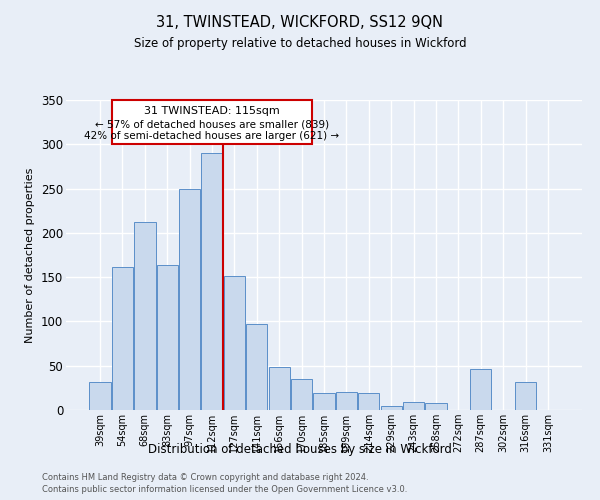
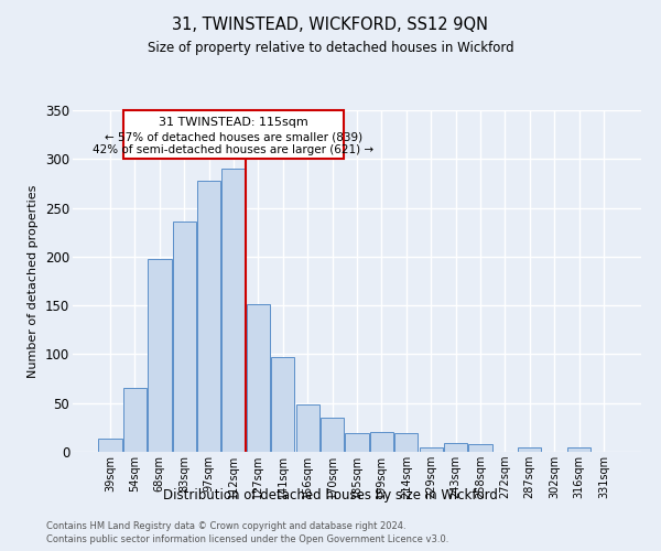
39sqm: 32 -> 13
54sqm: 162 -> 65
68sqm: 212 -> 198
83sqm: 164 -> 236
97sqm: 250 -> 278
287sqm: 46 -> 5
316sqm: 32 -> 5
